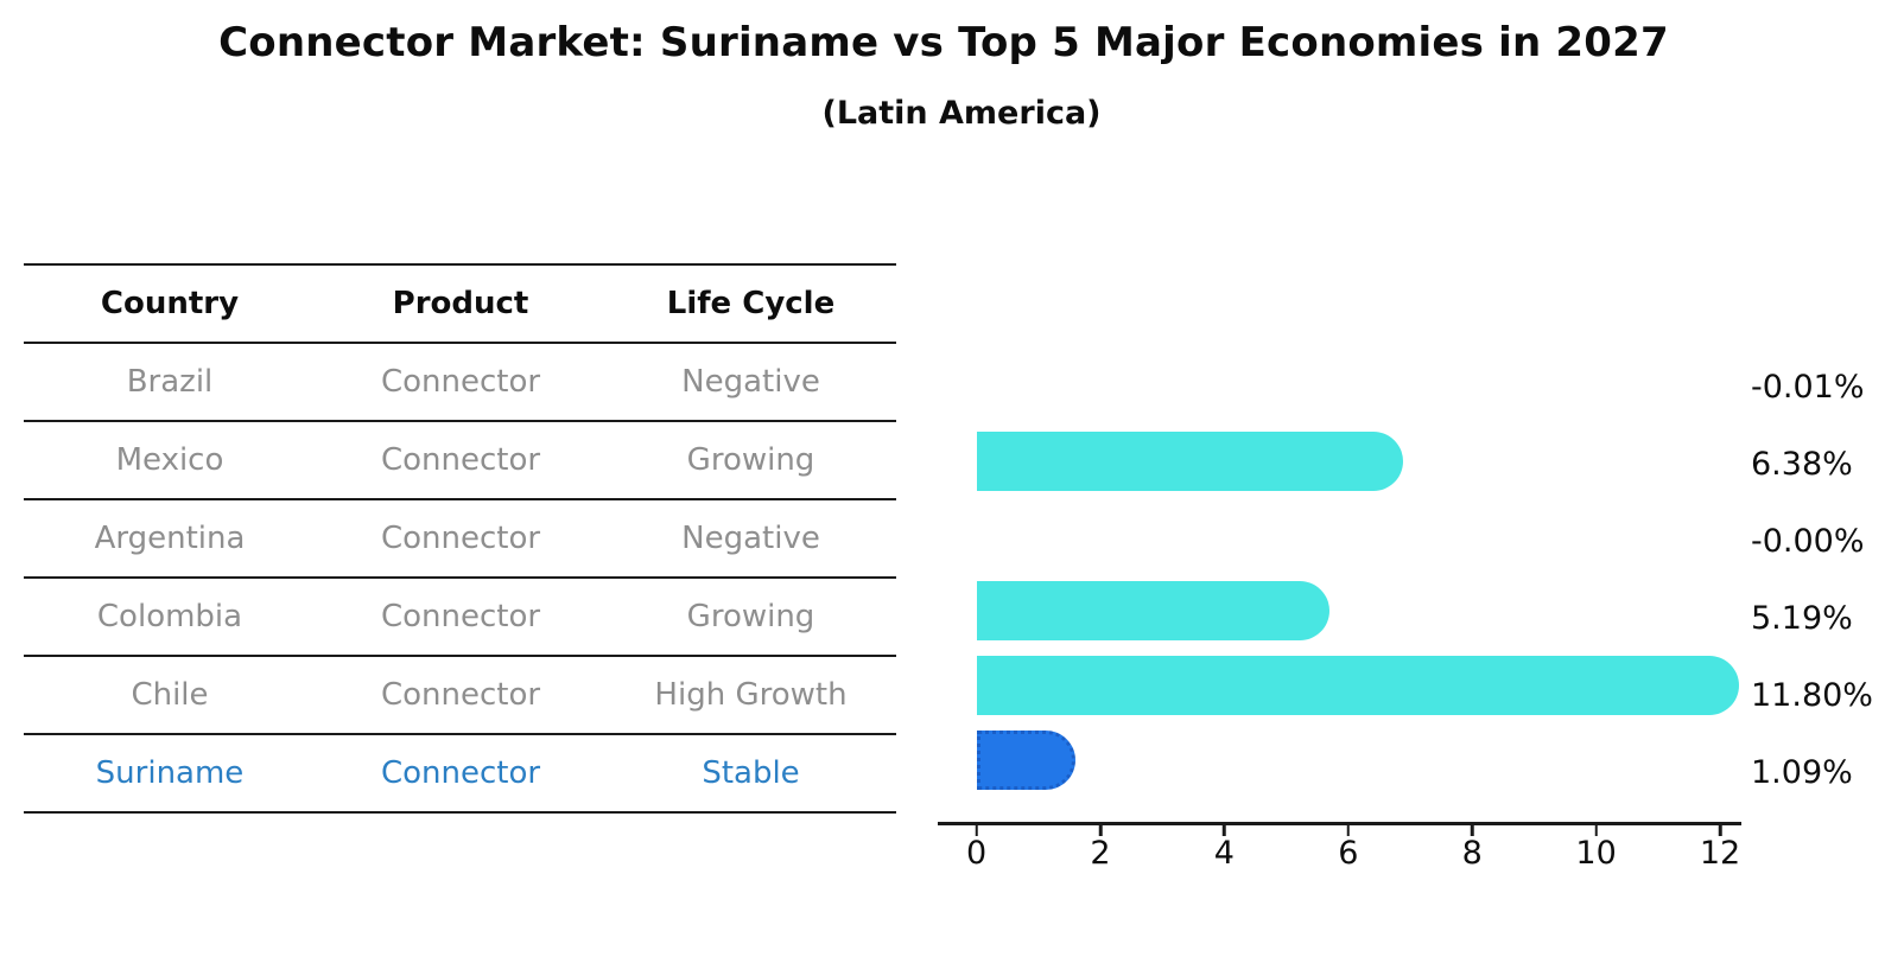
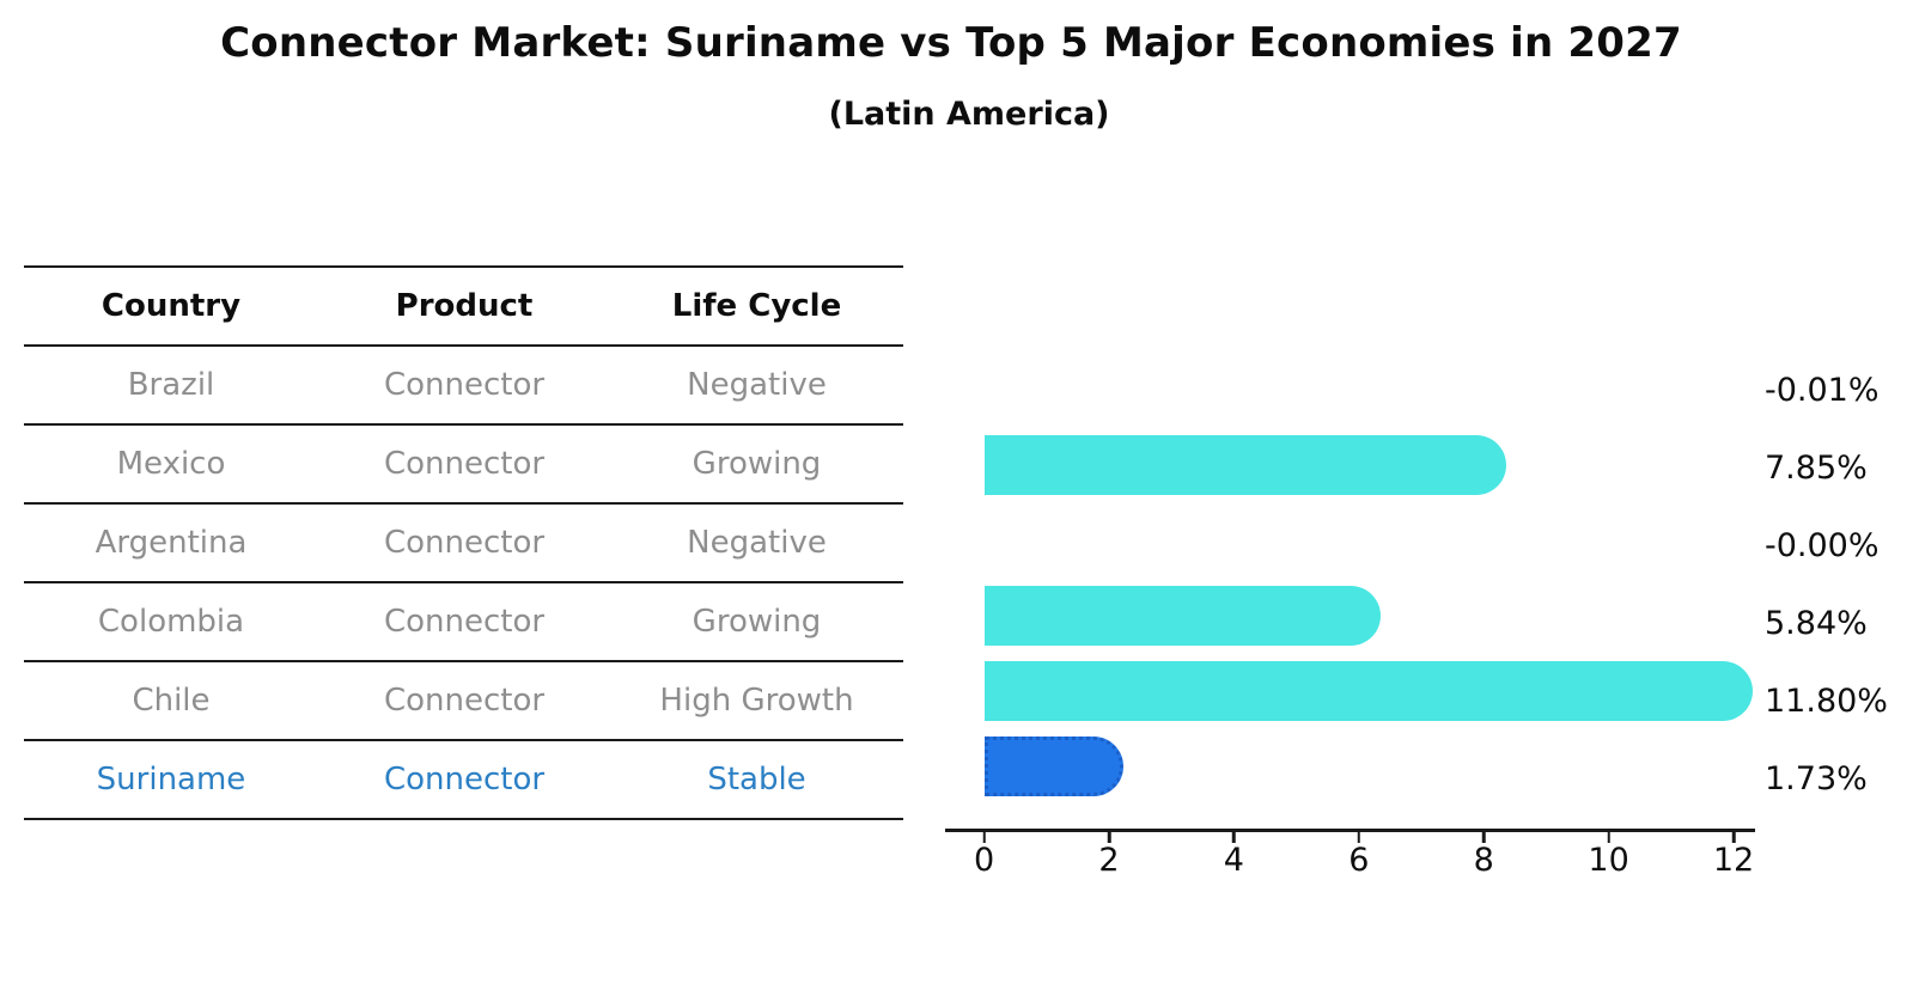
Mexico: 6.38% -> 7.85%
Colombia: 5.19% -> 5.84%
Suriname: 1.09% -> 1.73%
